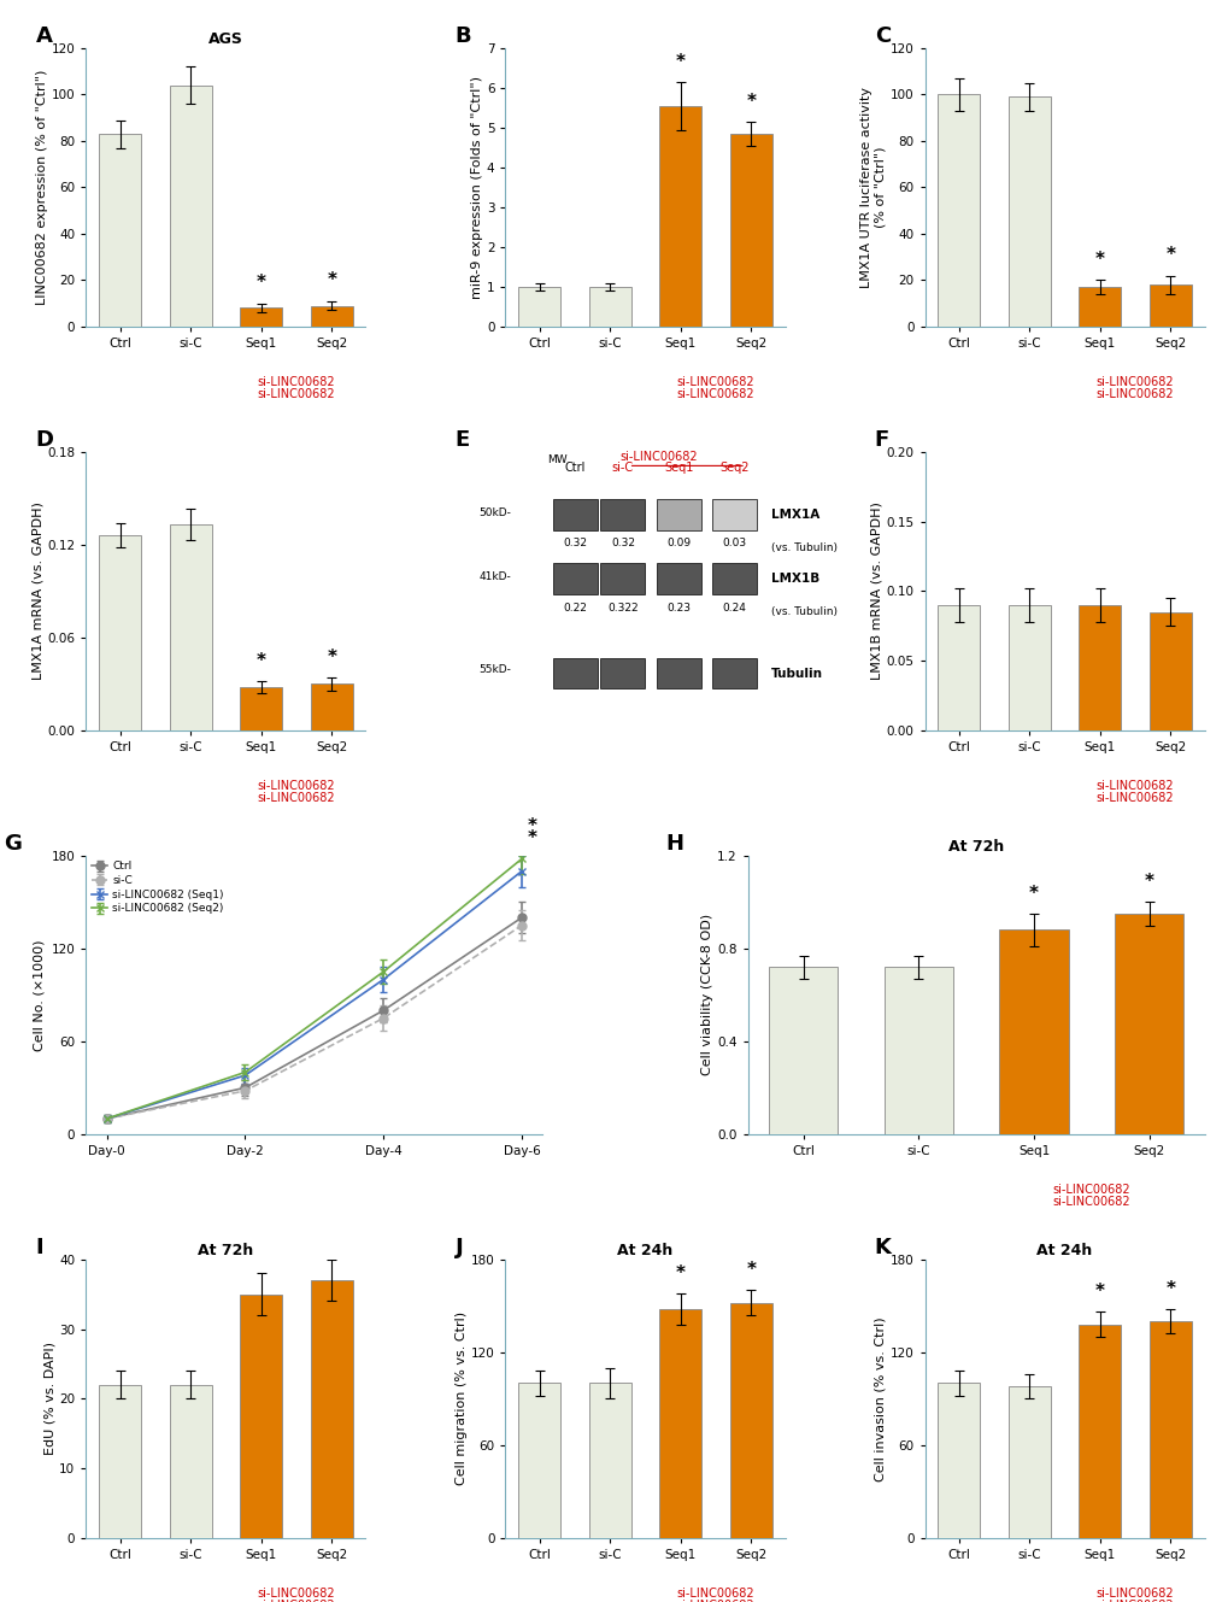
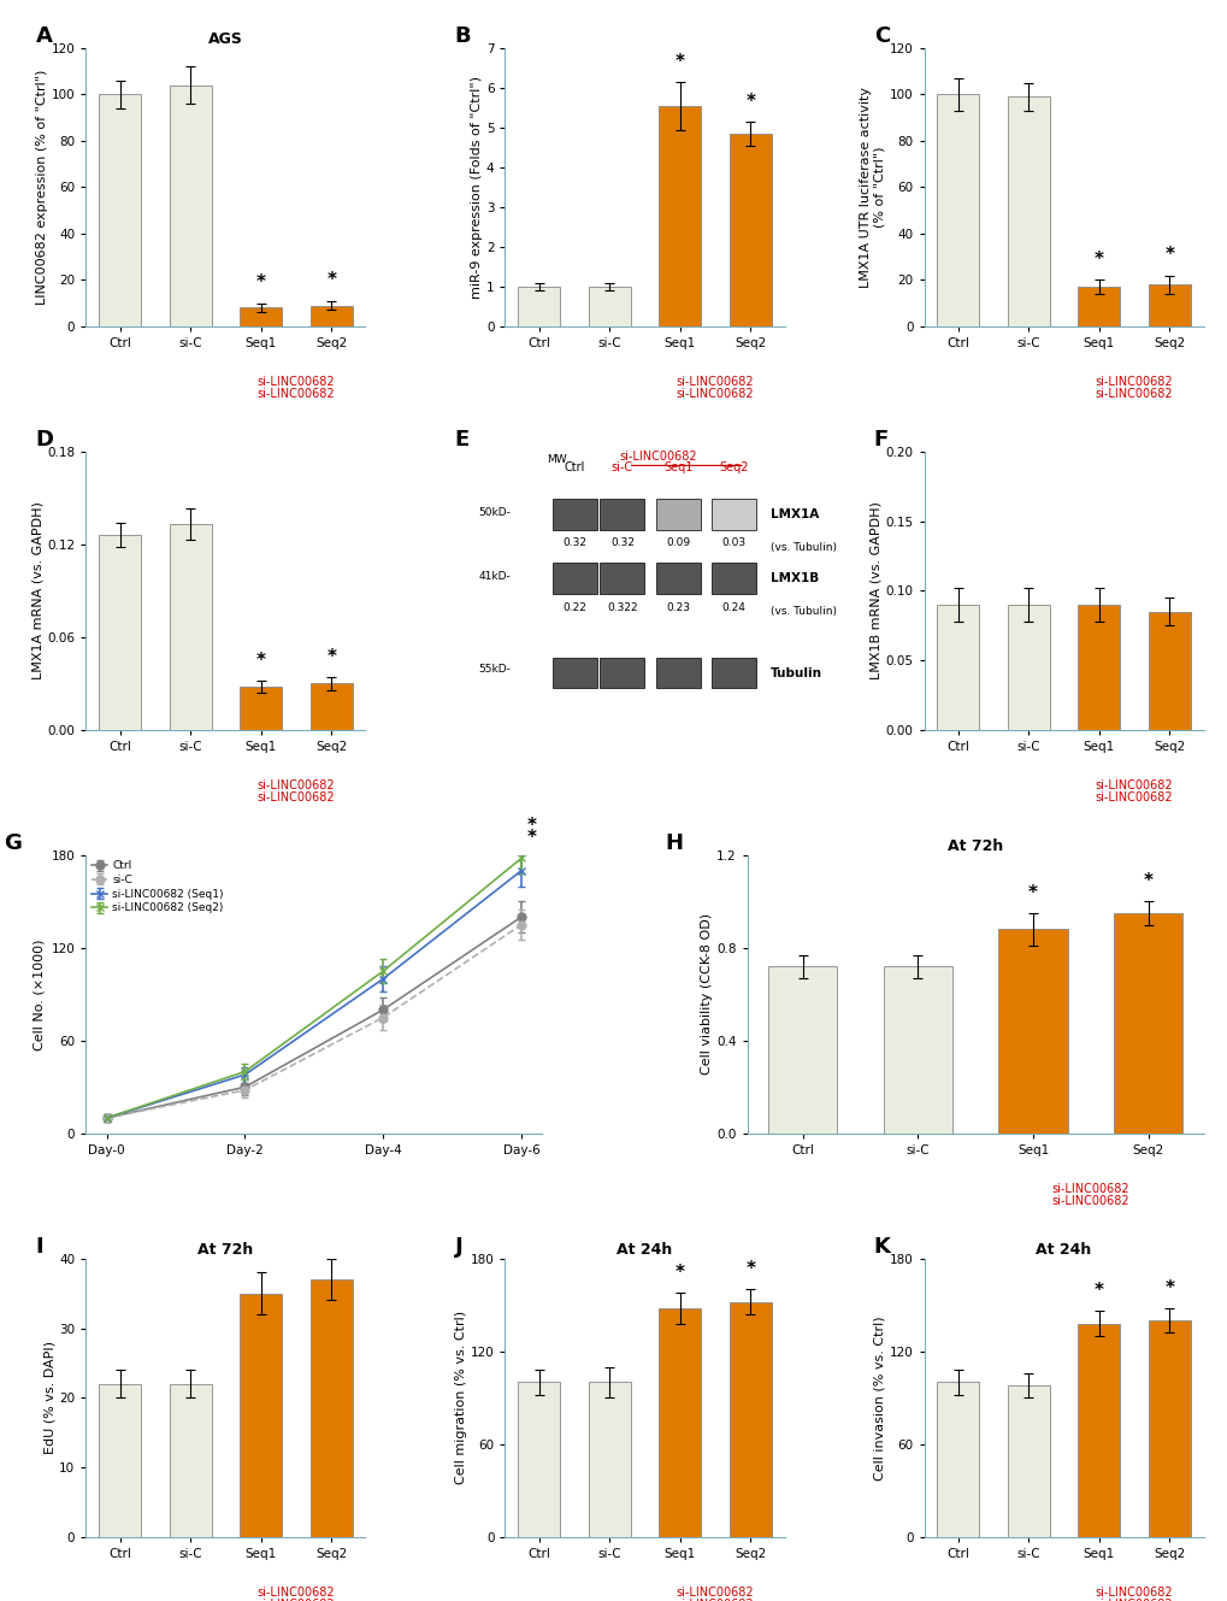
AGS/Ctrl: 83 -> 100
